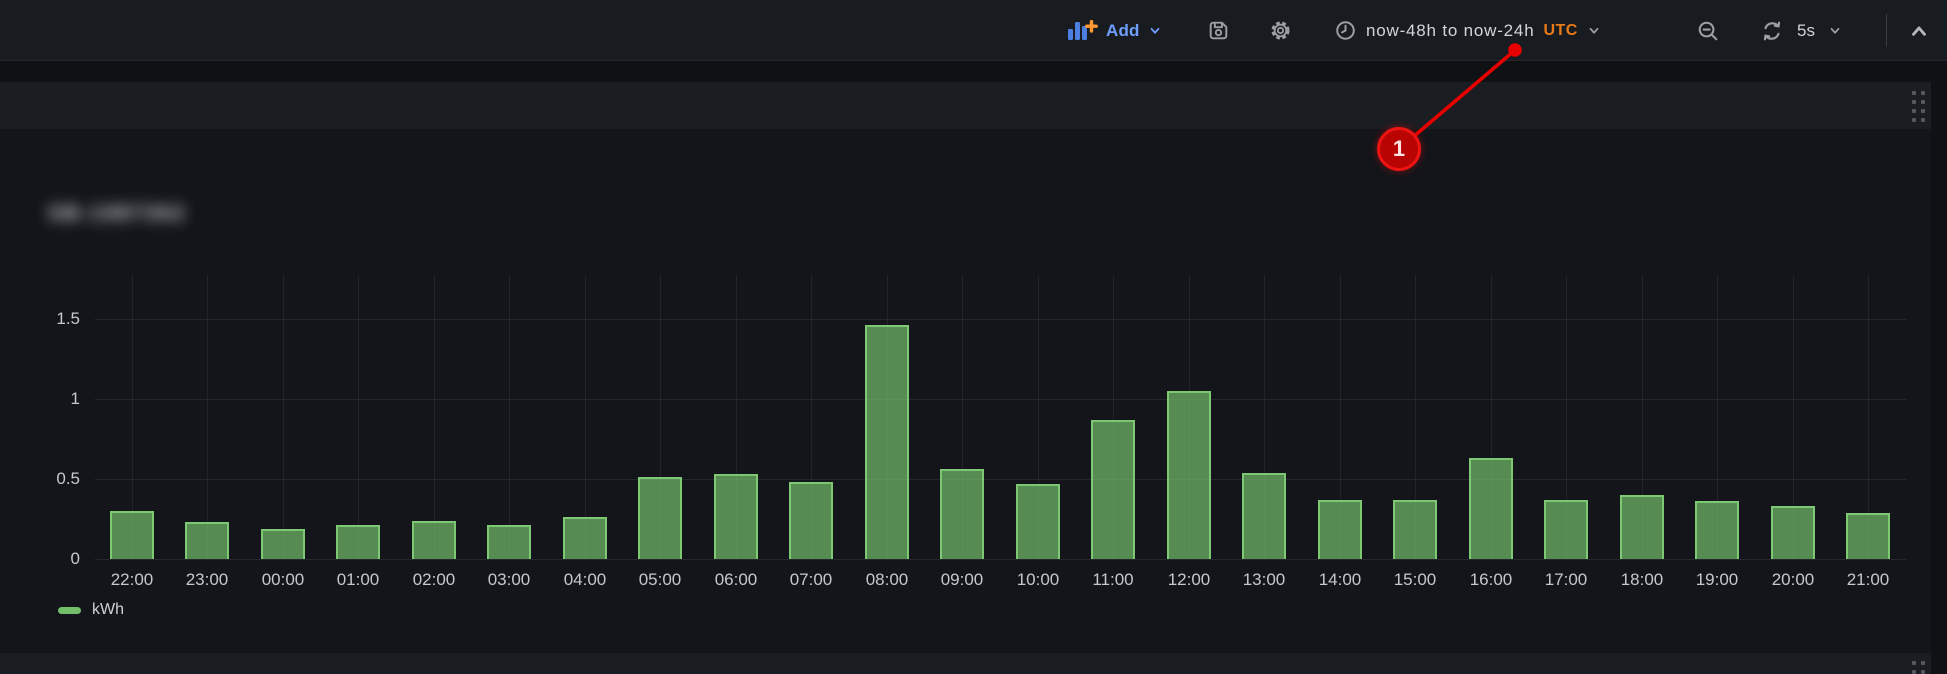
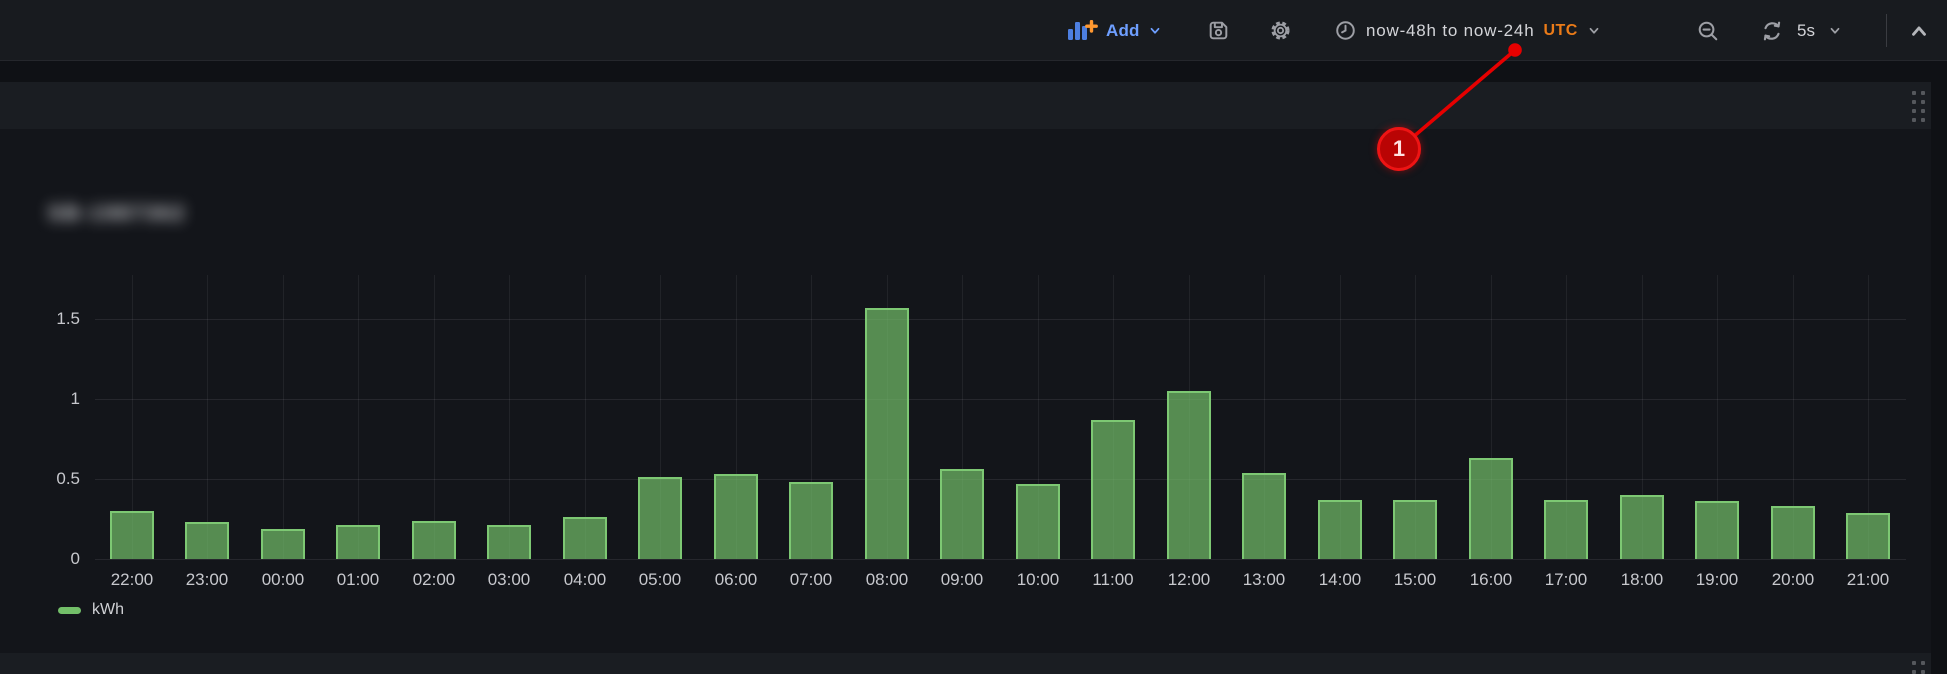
08:00: 1.46 -> 1.57
